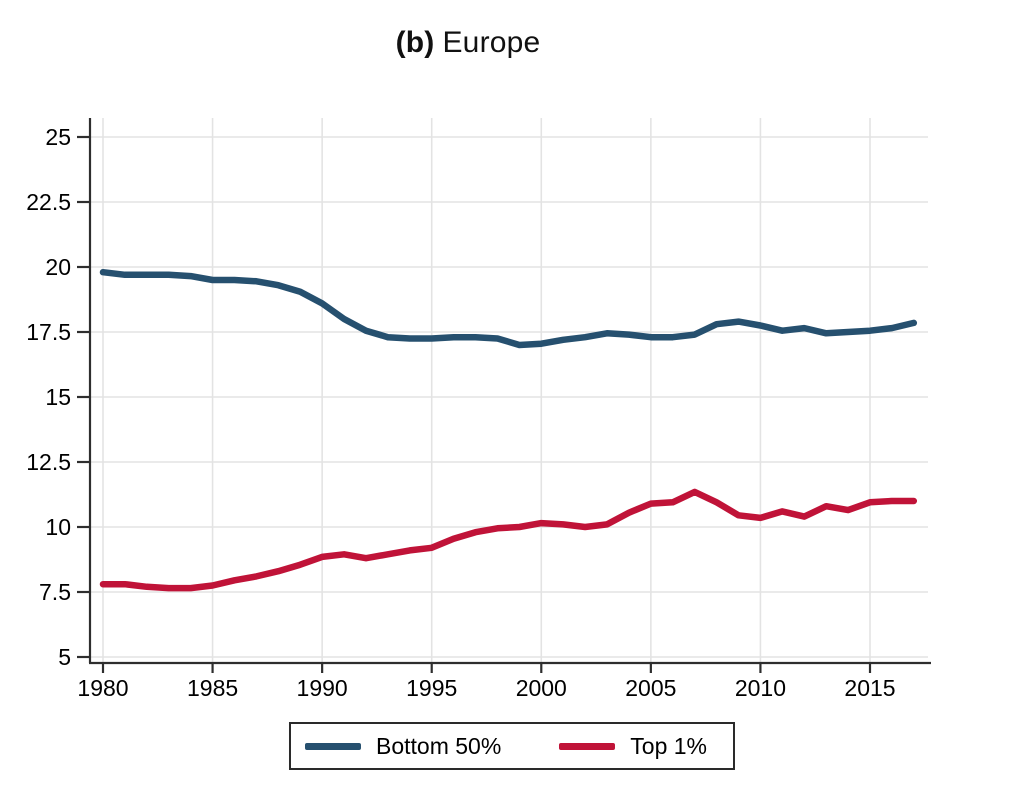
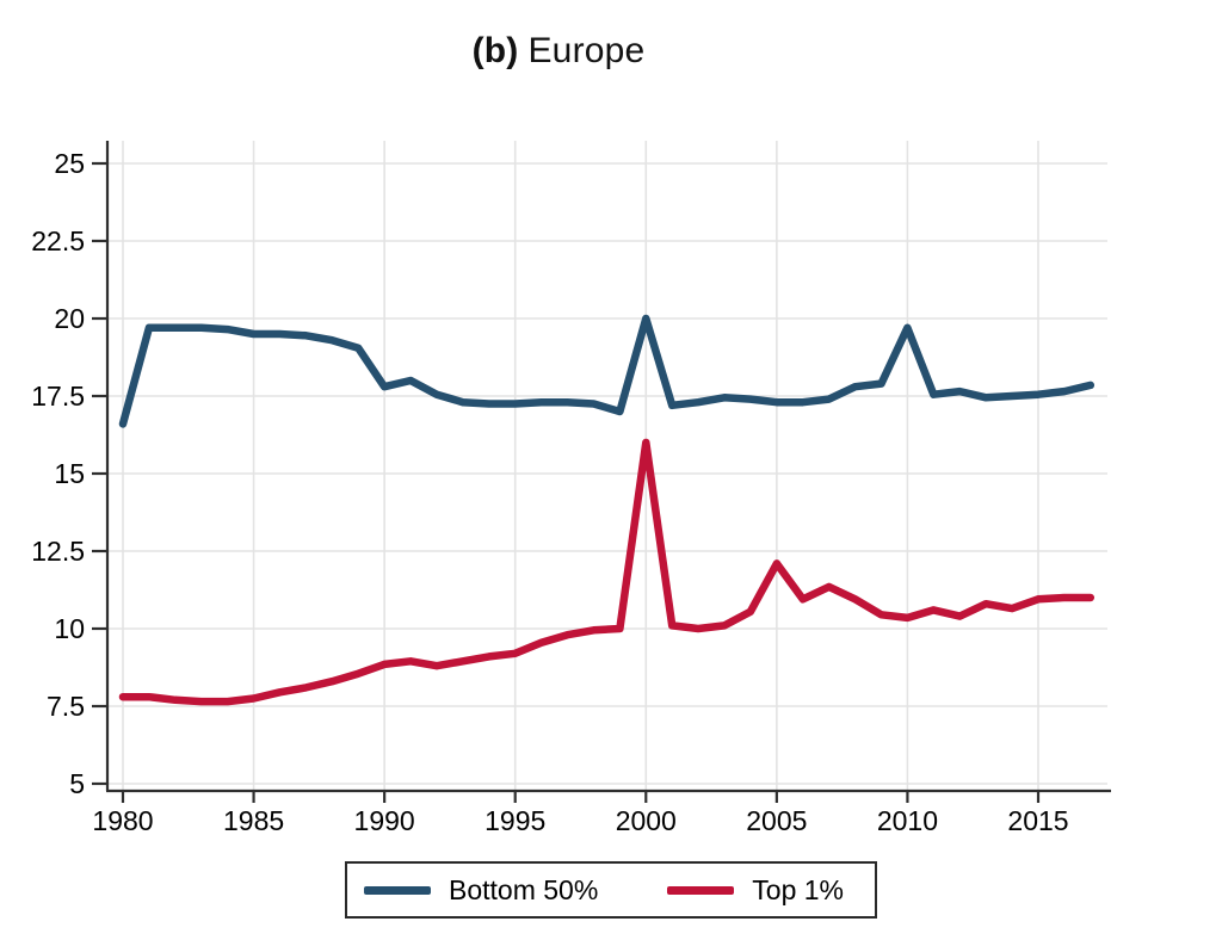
Bottom 50%/1980: 19.8 -> 16.6
Bottom 50%/1990: 18.6 -> 17.8
Bottom 50%/2000: 17.1 -> 20.0
Top 1%/2000: 10.2 -> 16.0
Top 1%/2005: 10.9 -> 12.1
Bottom 50%/2010: 17.8 -> 19.7
